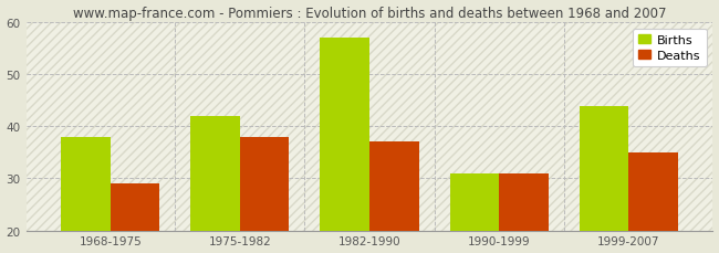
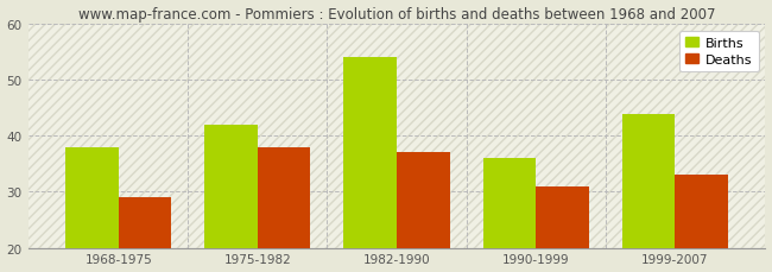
Births/1982-1990: 57 -> 54
Births/1990-1999: 31 -> 36
Deaths/1999-2007: 35 -> 33
